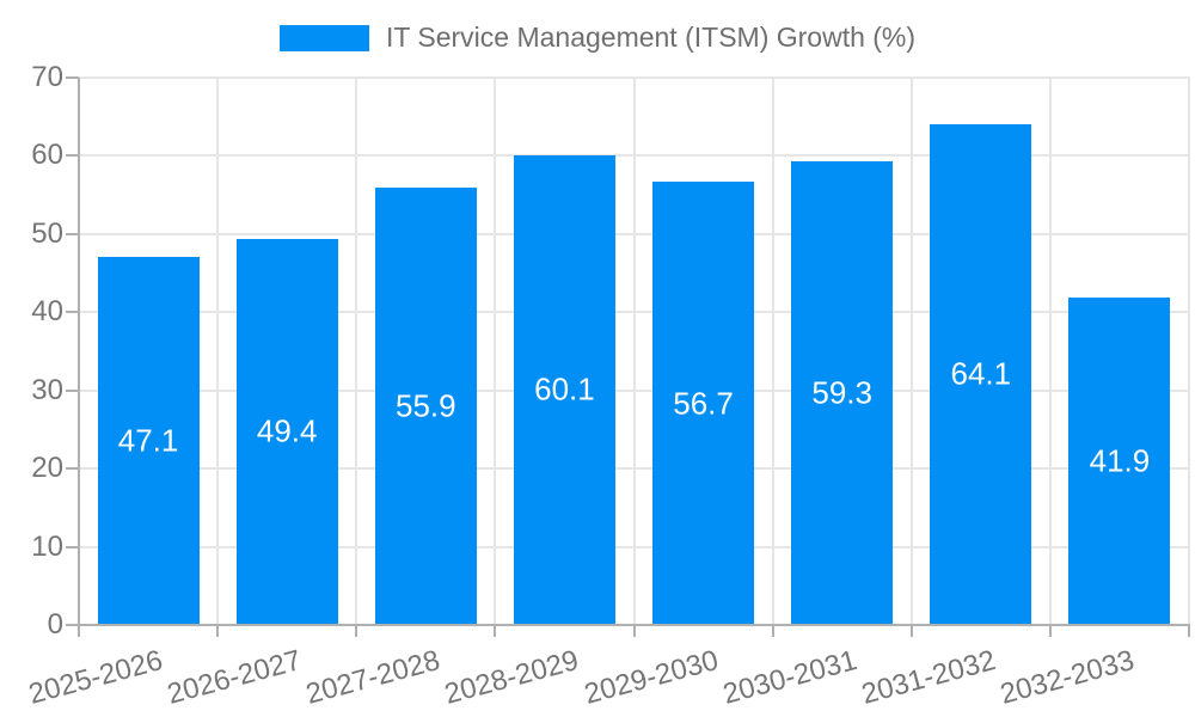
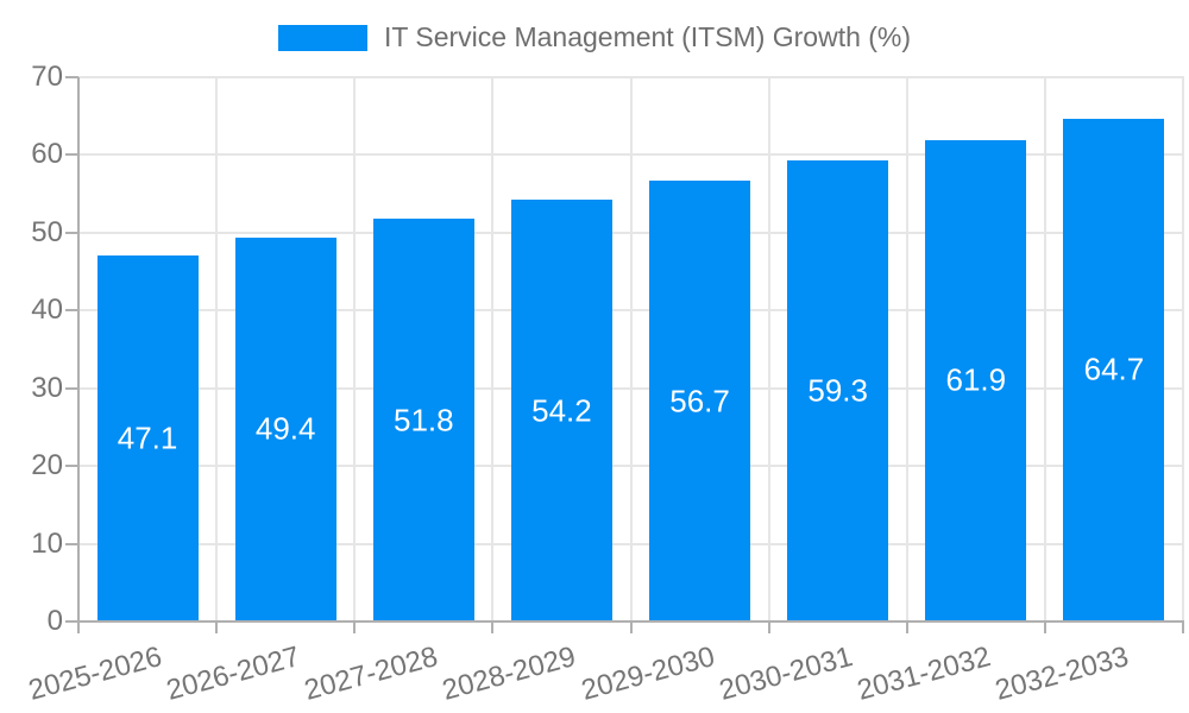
2027-2028: 55.9 -> 51.8
2028-2029: 60.1 -> 54.2
2031-2032: 64.1 -> 61.9
2032-2033: 41.9 -> 64.7
